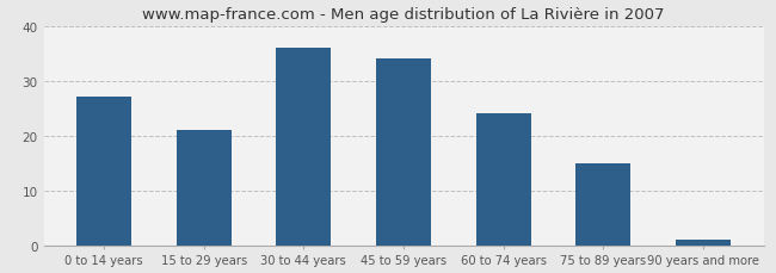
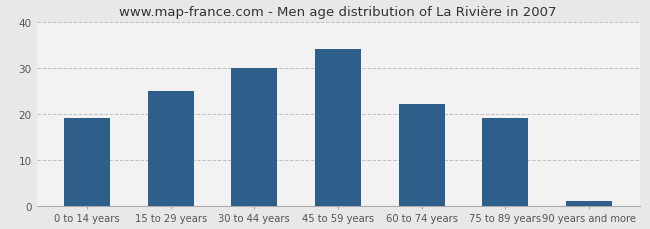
0 to 14 years: 27 -> 19
15 to 29 years: 21 -> 25
30 to 44 years: 36 -> 30
60 to 74 years: 24 -> 22
75 to 89 years: 15 -> 19
